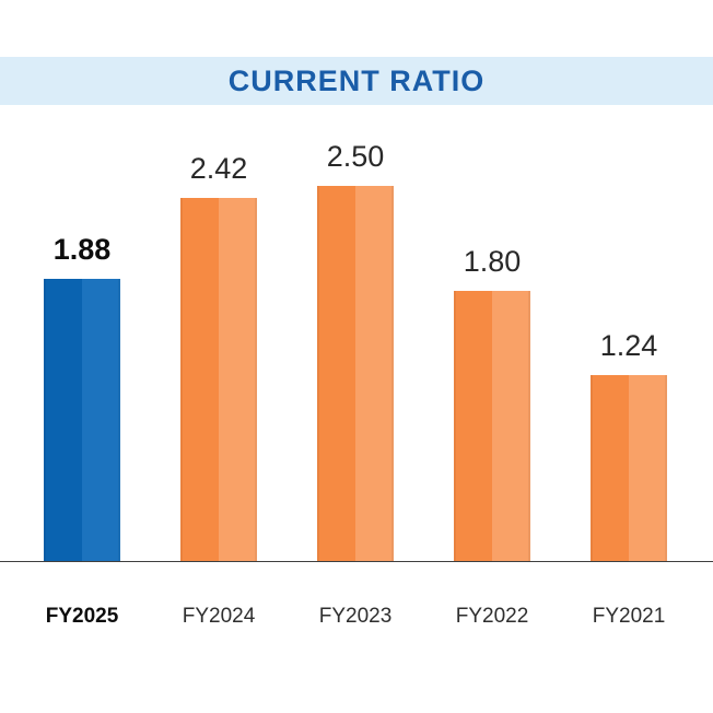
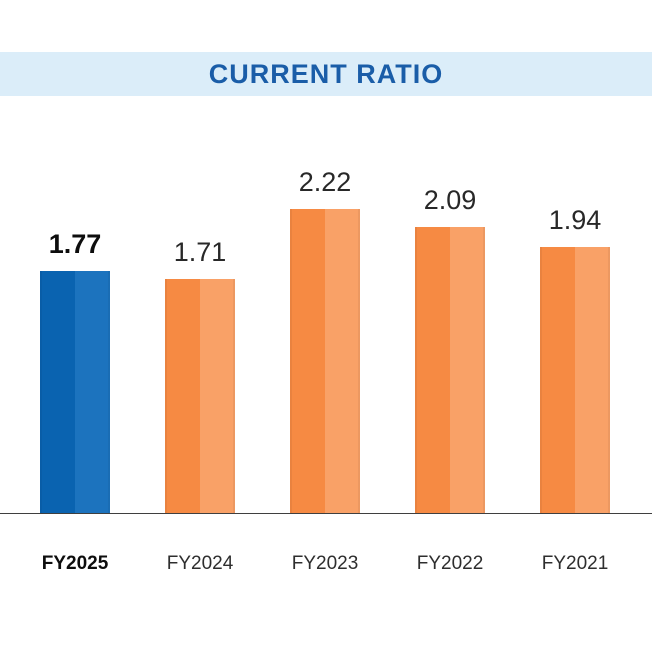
FY2025: 1.88 -> 1.77
FY2024: 2.42 -> 1.71
FY2023: 2.50 -> 2.22
FY2022: 1.80 -> 2.09
FY2021: 1.24 -> 1.94
